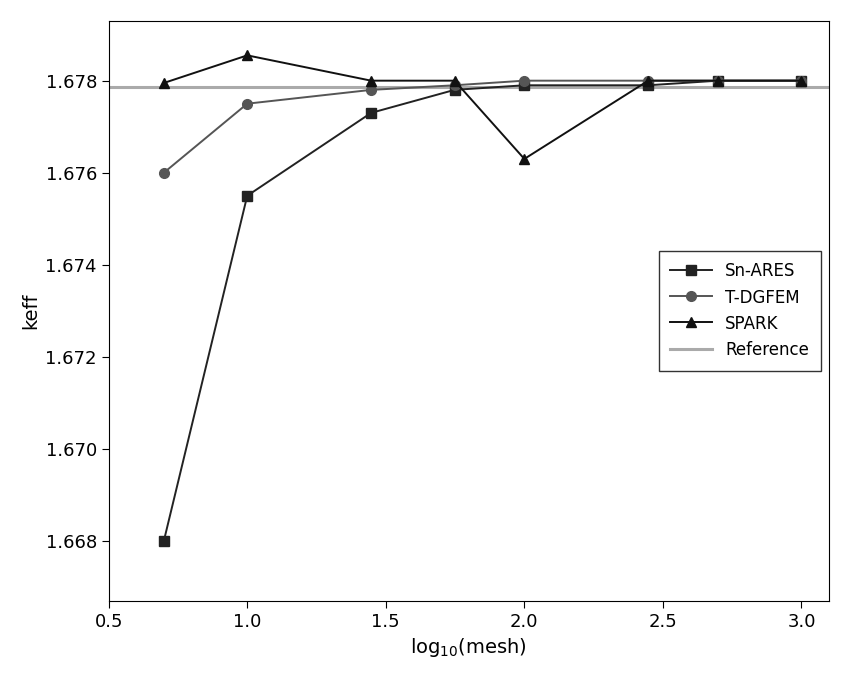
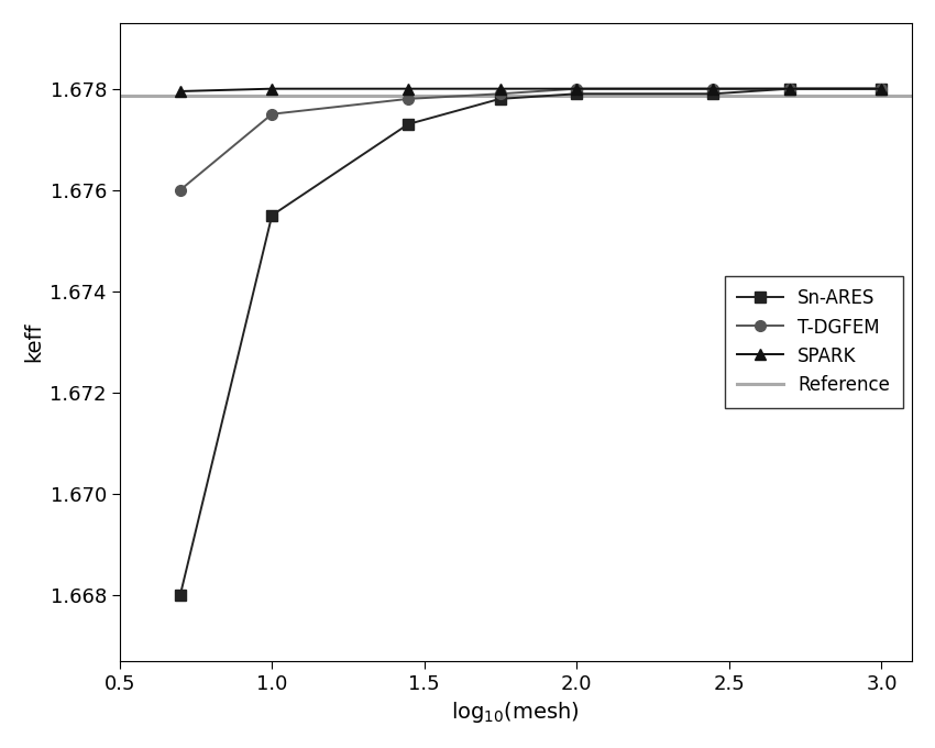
SPARK/1.0: 1.67855 -> 1.67800
SPARK/2.0: 1.67630 -> 1.67800
